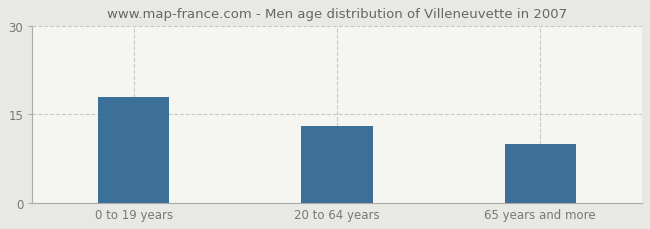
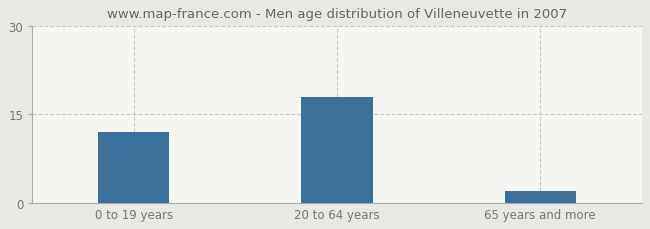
0 to 19 years: 18 -> 12
20 to 64 years: 13 -> 18
65 years and more: 10 -> 2
